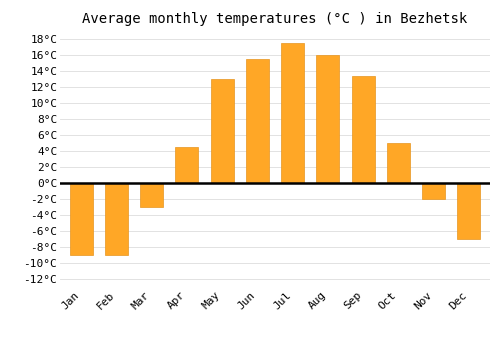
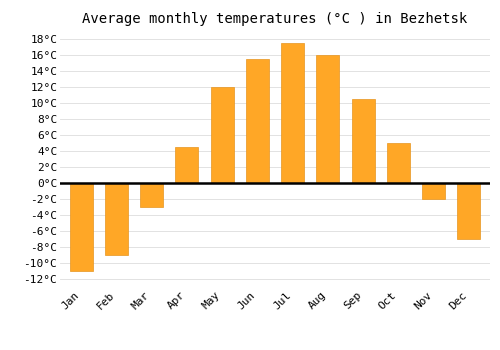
Jan: -9.0°C -> -11.0°C
May: 13.0°C -> 12.0°C
Sep: 13.4°C -> 10.5°C
